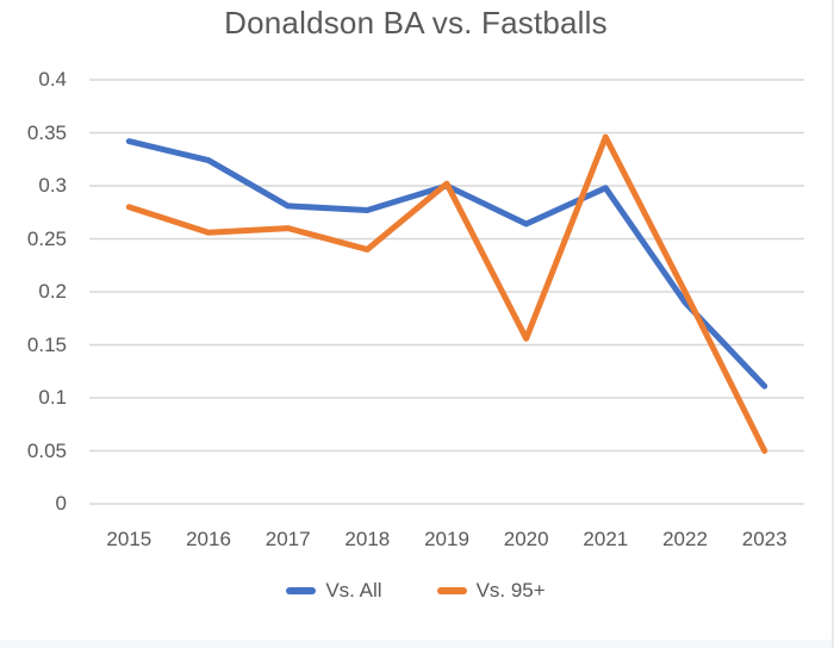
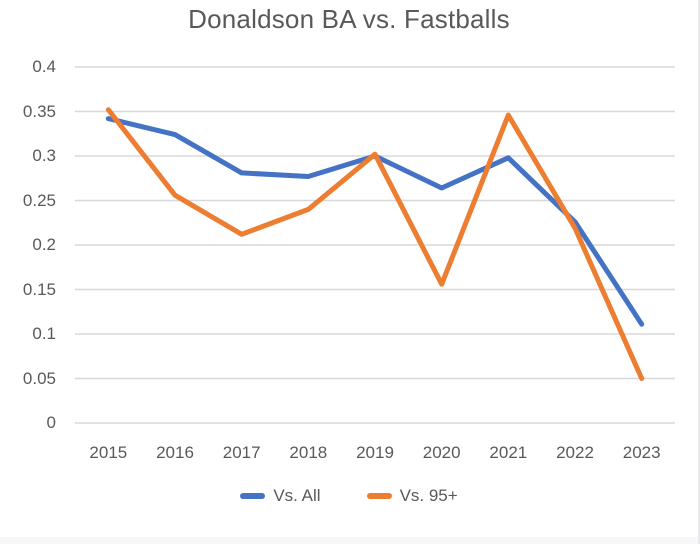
Vs. 95+/2015: 0.28 -> 0.35
Vs. 95+/2017: 0.26 -> 0.21
Vs. All/2022: 0.19 -> 0.23
Vs. 95+/2022: 0.20 -> 0.22
